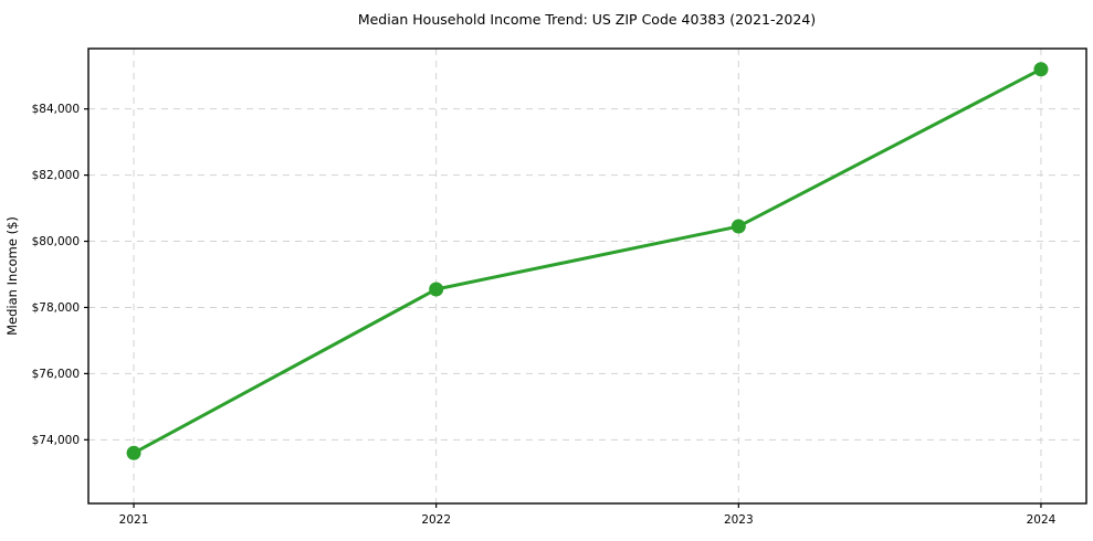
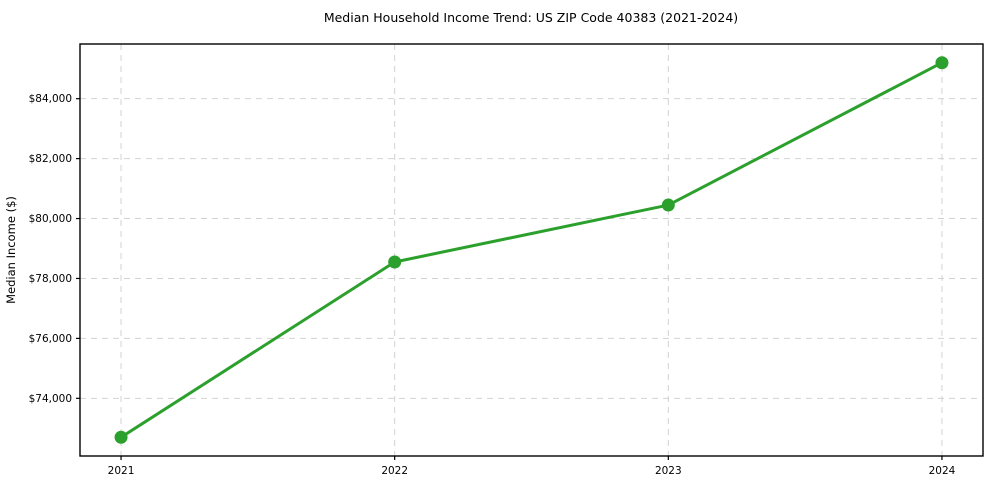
2021: $73600 -> $72700
